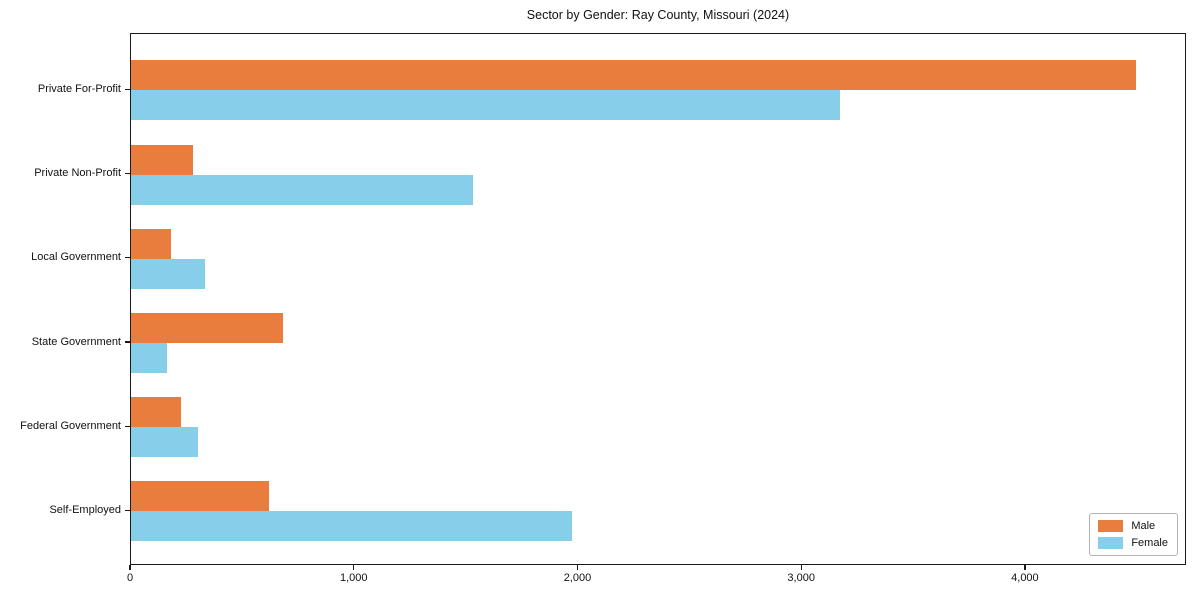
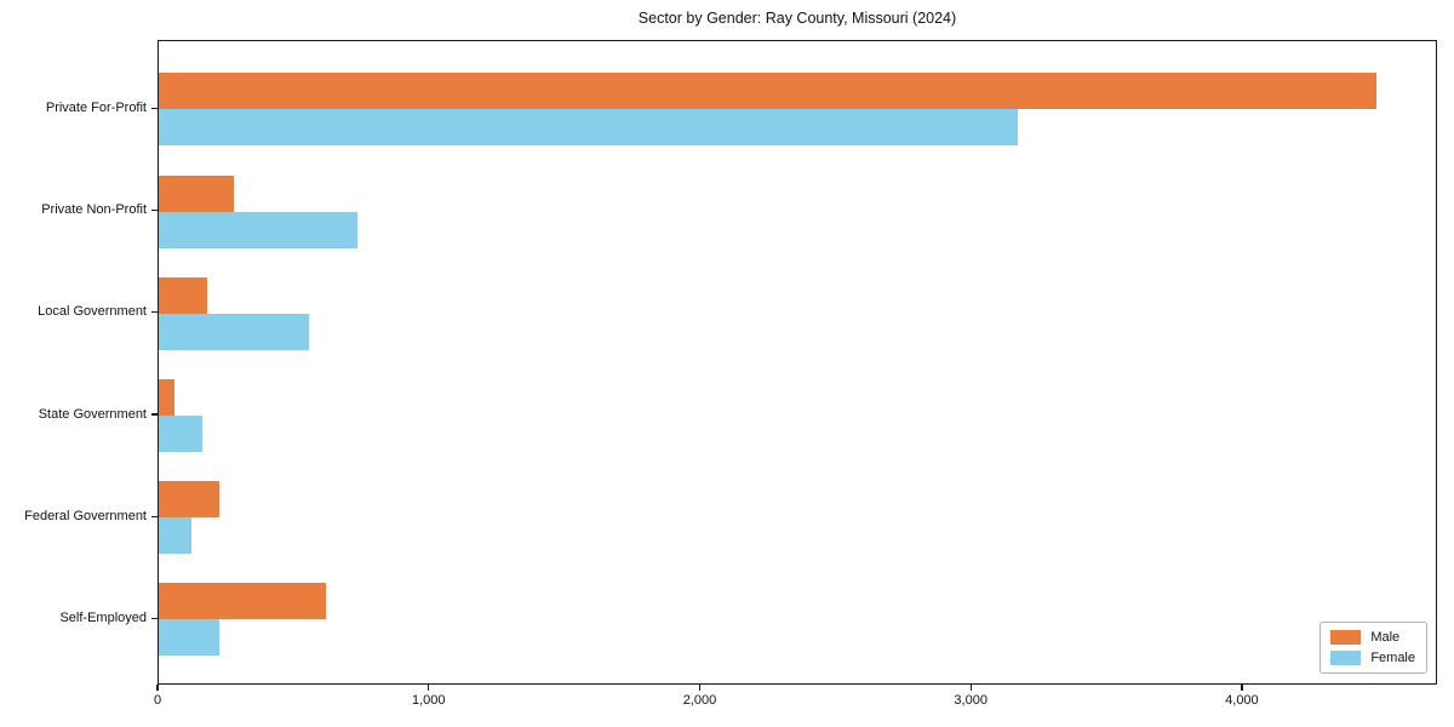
Female/Private Non-Profit: 1530 -> 730
Female/Local Government: 330 -> 550
Male/State Government: 680 -> 60
Female/Federal Government: 300 -> 120
Female/Self-Employed: 1970 -> 220
